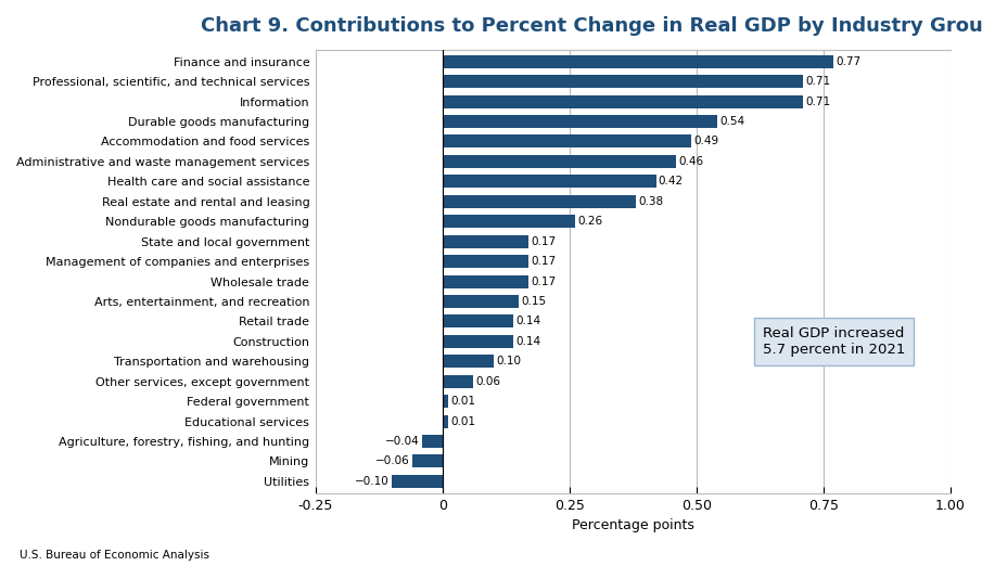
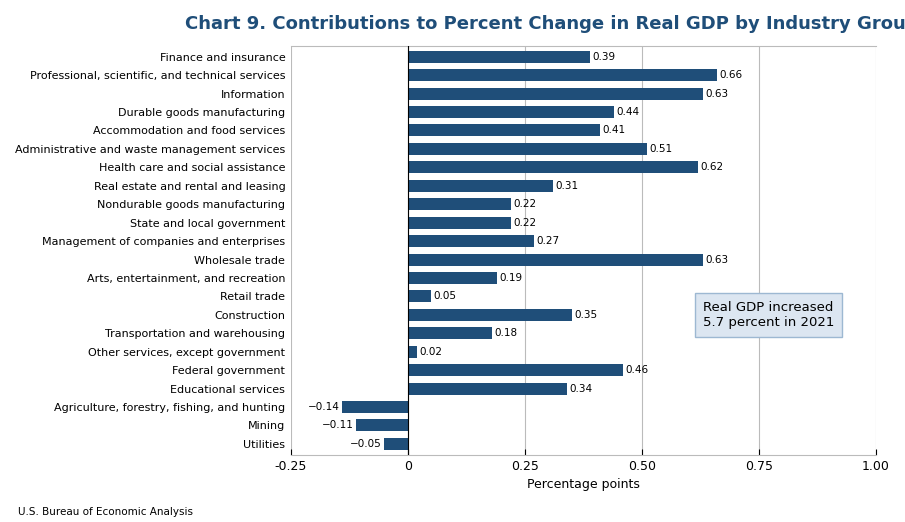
Finance and insurance: 0.77 -> 0.39
Professional, scientific, and technical services: 0.71 -> 0.66
Information: 0.71 -> 0.63
Durable goods manufacturing: 0.54 -> 0.44
Accommodation and food services: 0.49 -> 0.41
Administrative and waste management services: 0.46 -> 0.51
Health care and social assistance: 0.42 -> 0.62
Real estate and rental and leasing: 0.38 -> 0.31
Nondurable goods manufacturing: 0.26 -> 0.22
State and local government: 0.17 -> 0.22
Management of companies and enterprises: 0.17 -> 0.27
Wholesale trade: 0.17 -> 0.63
Arts, entertainment, and recreation: 0.15 -> 0.19
Retail trade: 0.14 -> 0.05
Construction: 0.14 -> 0.35
Transportation and warehousing: 0.10 -> 0.18
Other services, except government: 0.06 -> 0.02
Federal government: 0.01 -> 0.46
Educational services: 0.01 -> 0.34
Agriculture, forestry, fishing, and hunting: −0.04 -> −0.14
Mining: −0.06 -> −0.11
Utilities: −0.10 -> −0.05
